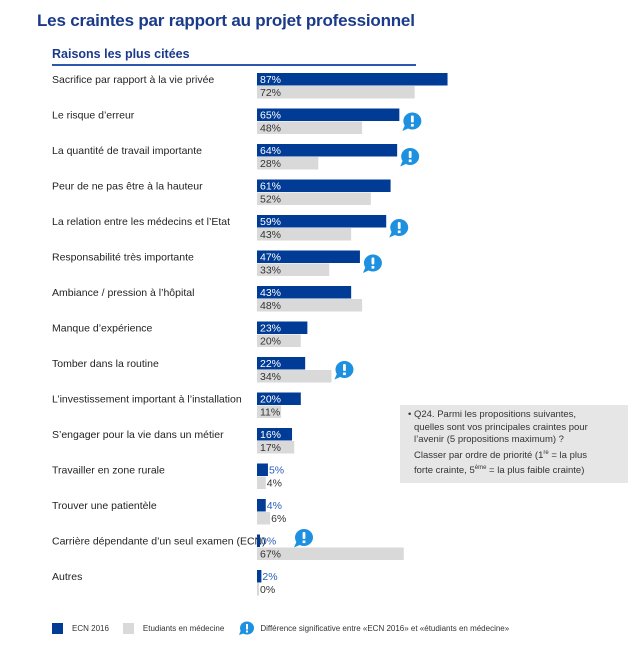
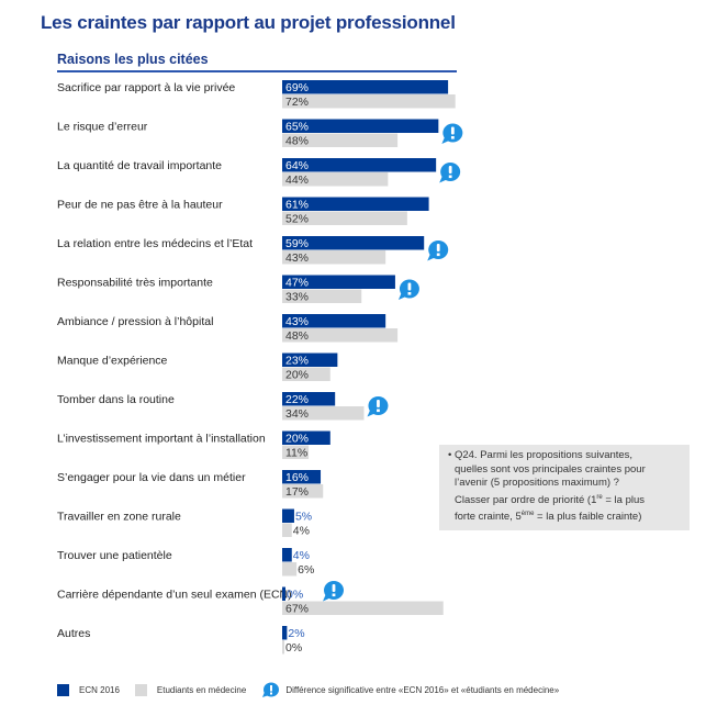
ECN 2016/Sacrifice par rapport à la vie privée: 87% -> 69%
Etudiants en médecine/La quantité de travail importante: 28% -> 44%
